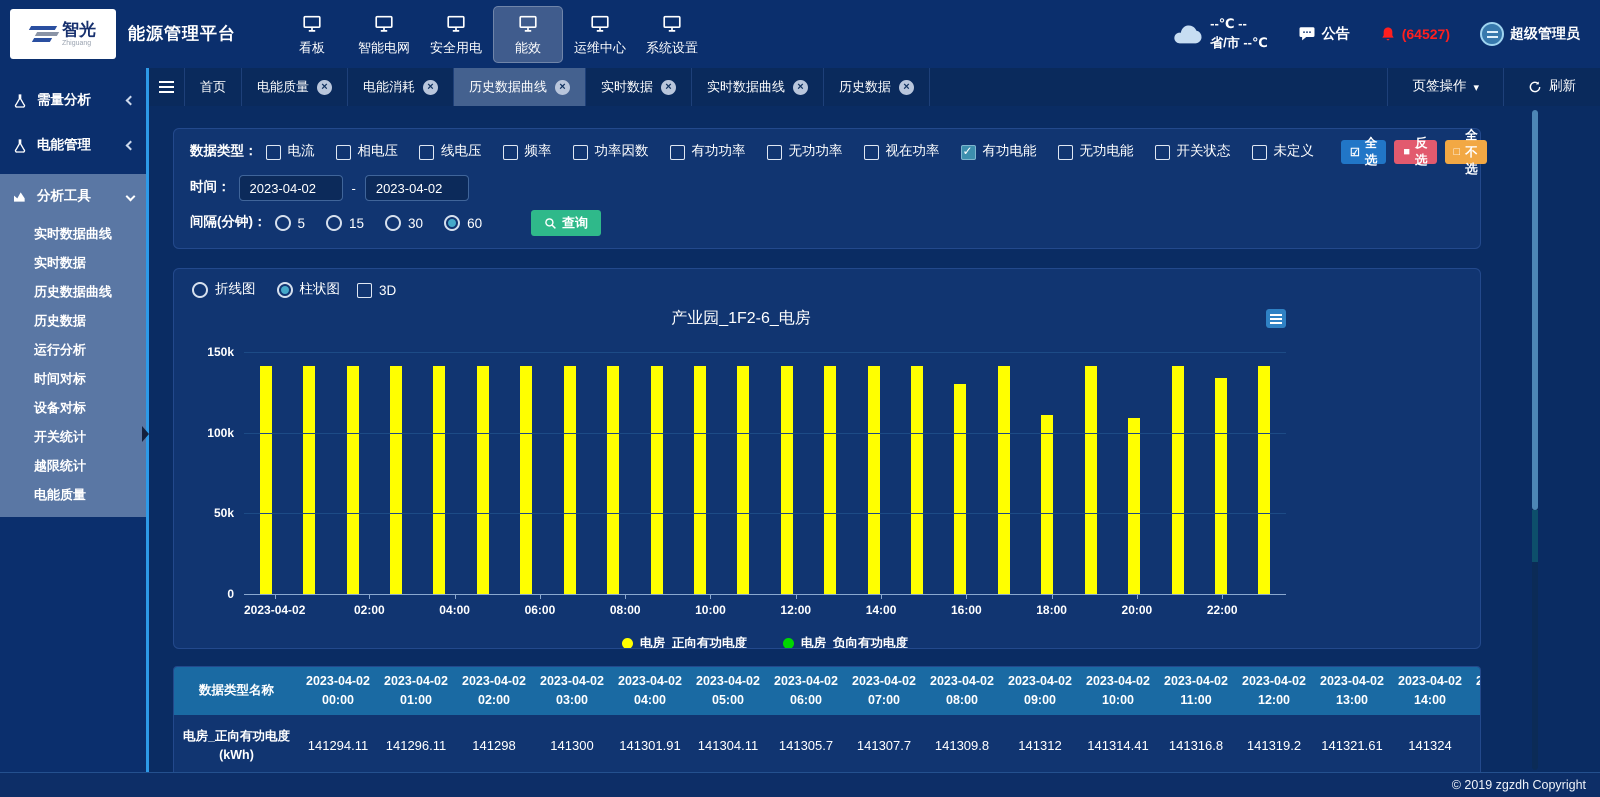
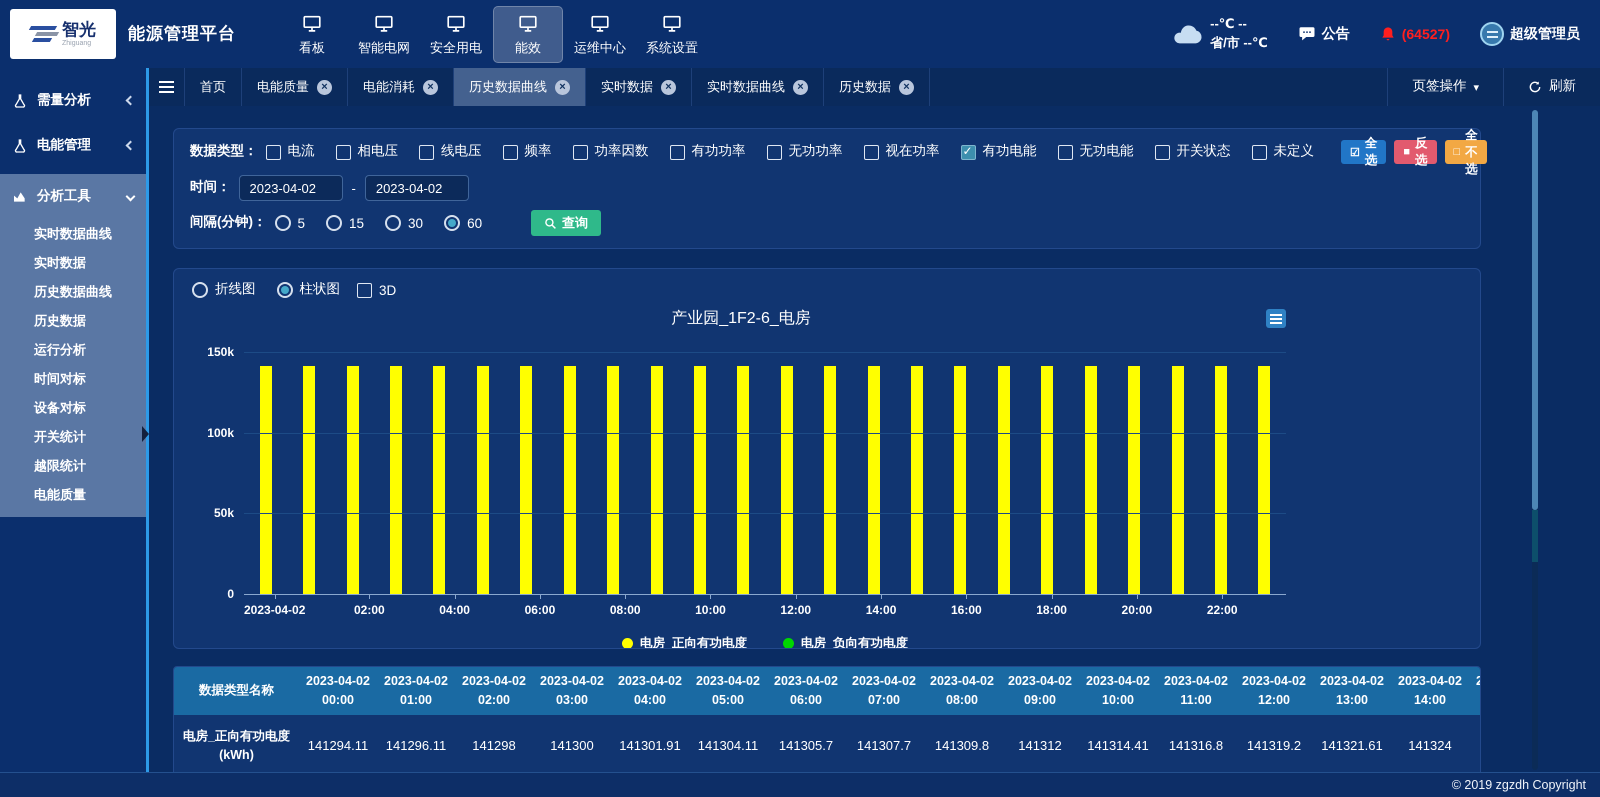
电房_正向有功电度/16:00: 130k -> 141k
电房_正向有功电度/18:00: 111k -> 141k
电房_正向有功电度/20:00: 109k -> 141k
电房_正向有功电度/22:00: 134k -> 141k
